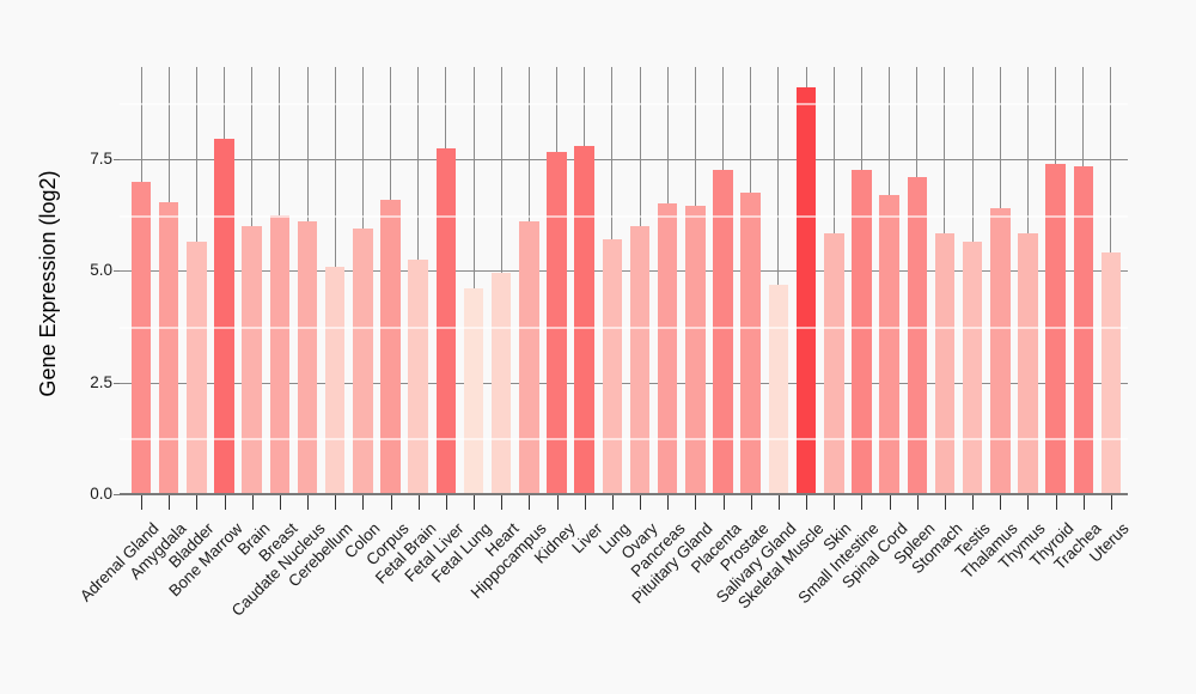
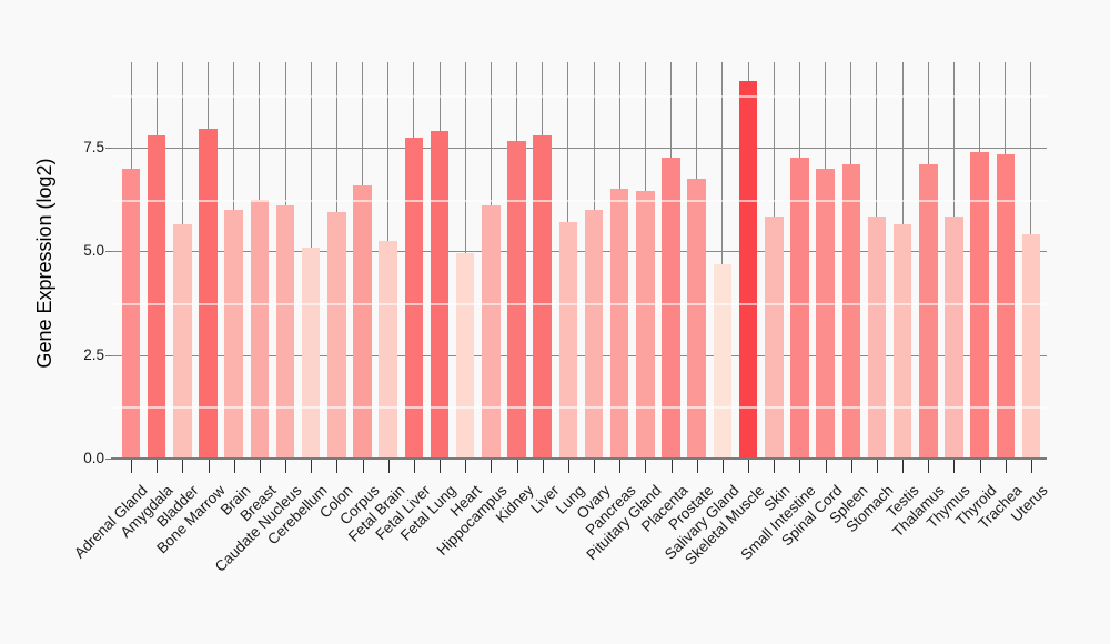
Amygdala: 6.5 -> 7.8
Fetal Lung: 4.6 -> 7.9
Spinal Cord: 6.7 -> 7.0
Thalamus: 6.4 -> 7.1
